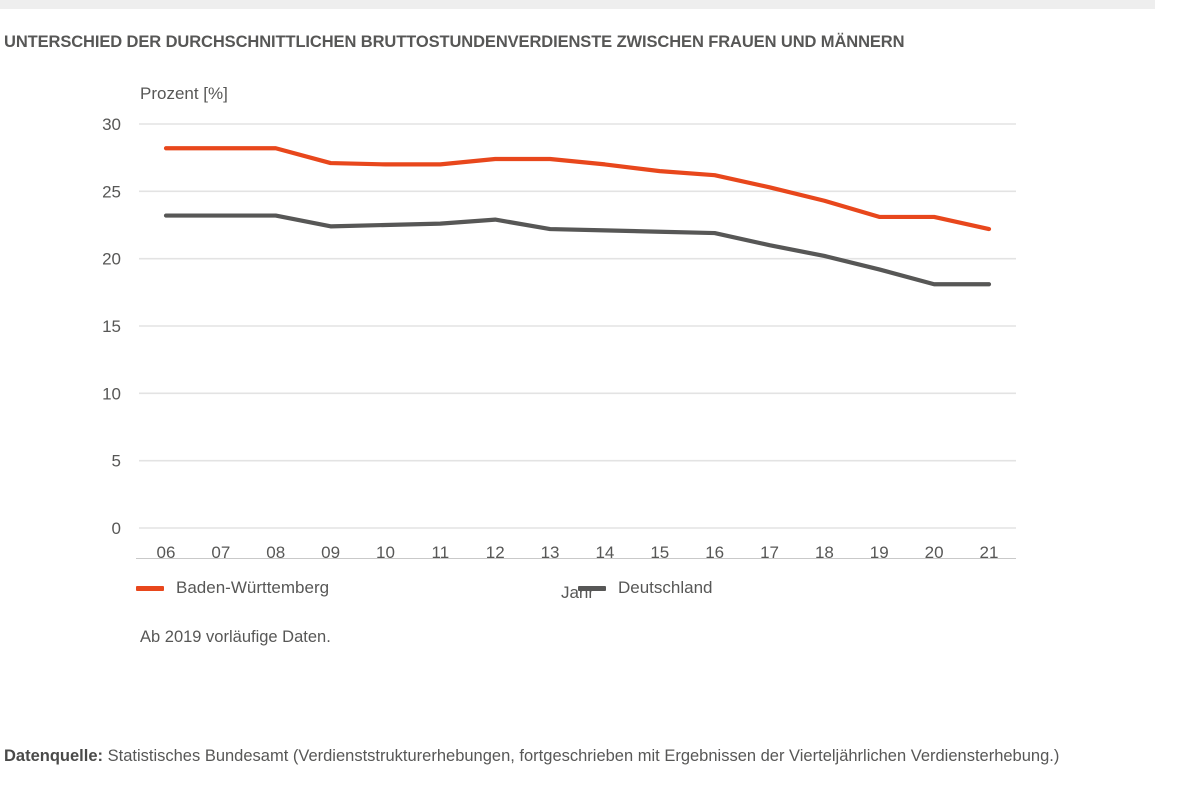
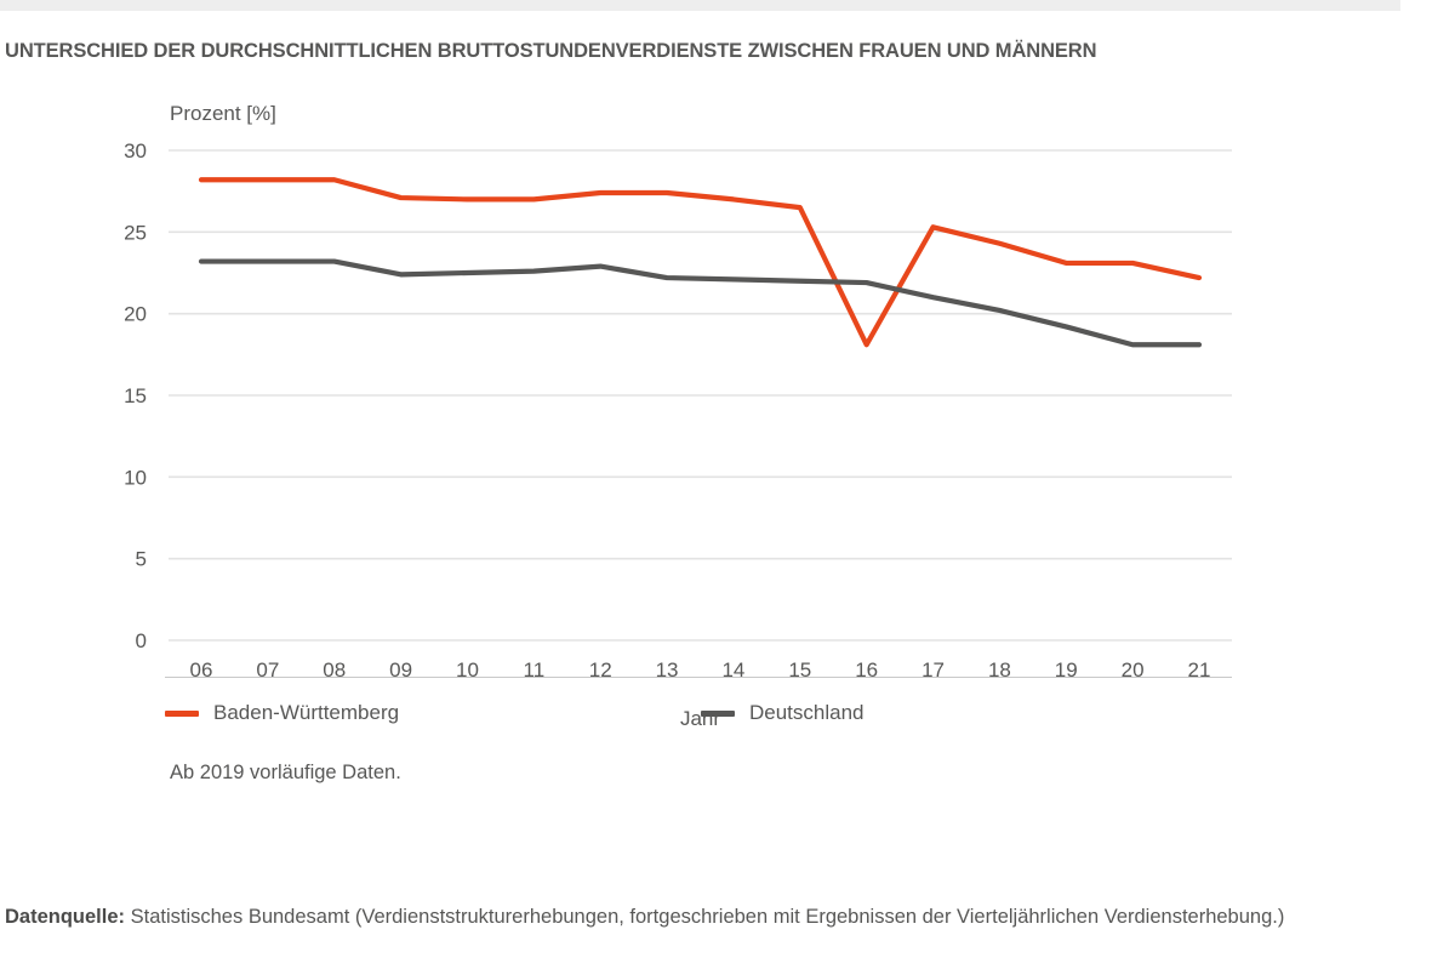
Baden-Württemberg/16: 26.2 -> 18.1
